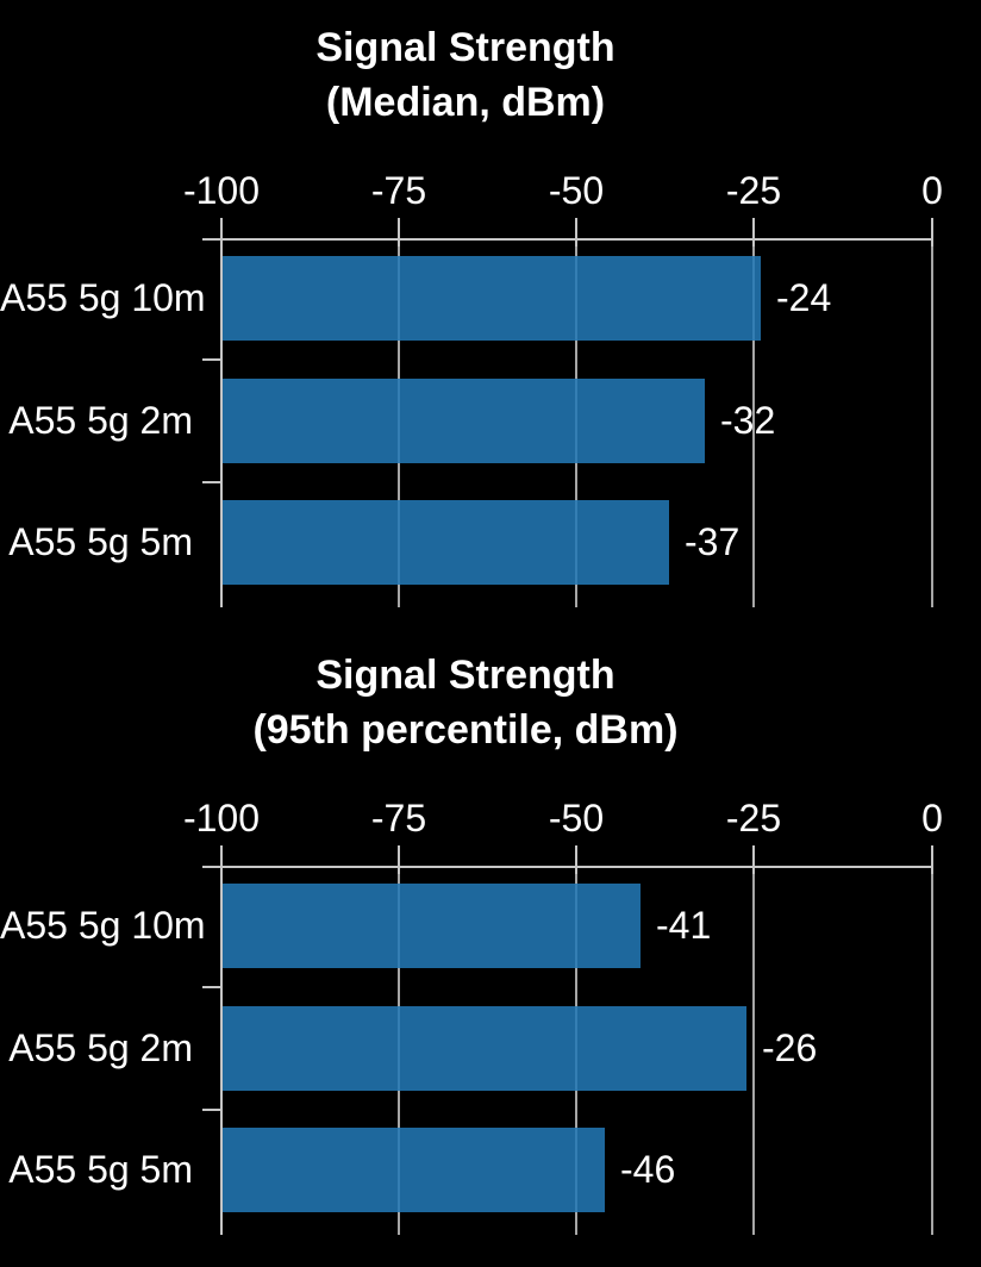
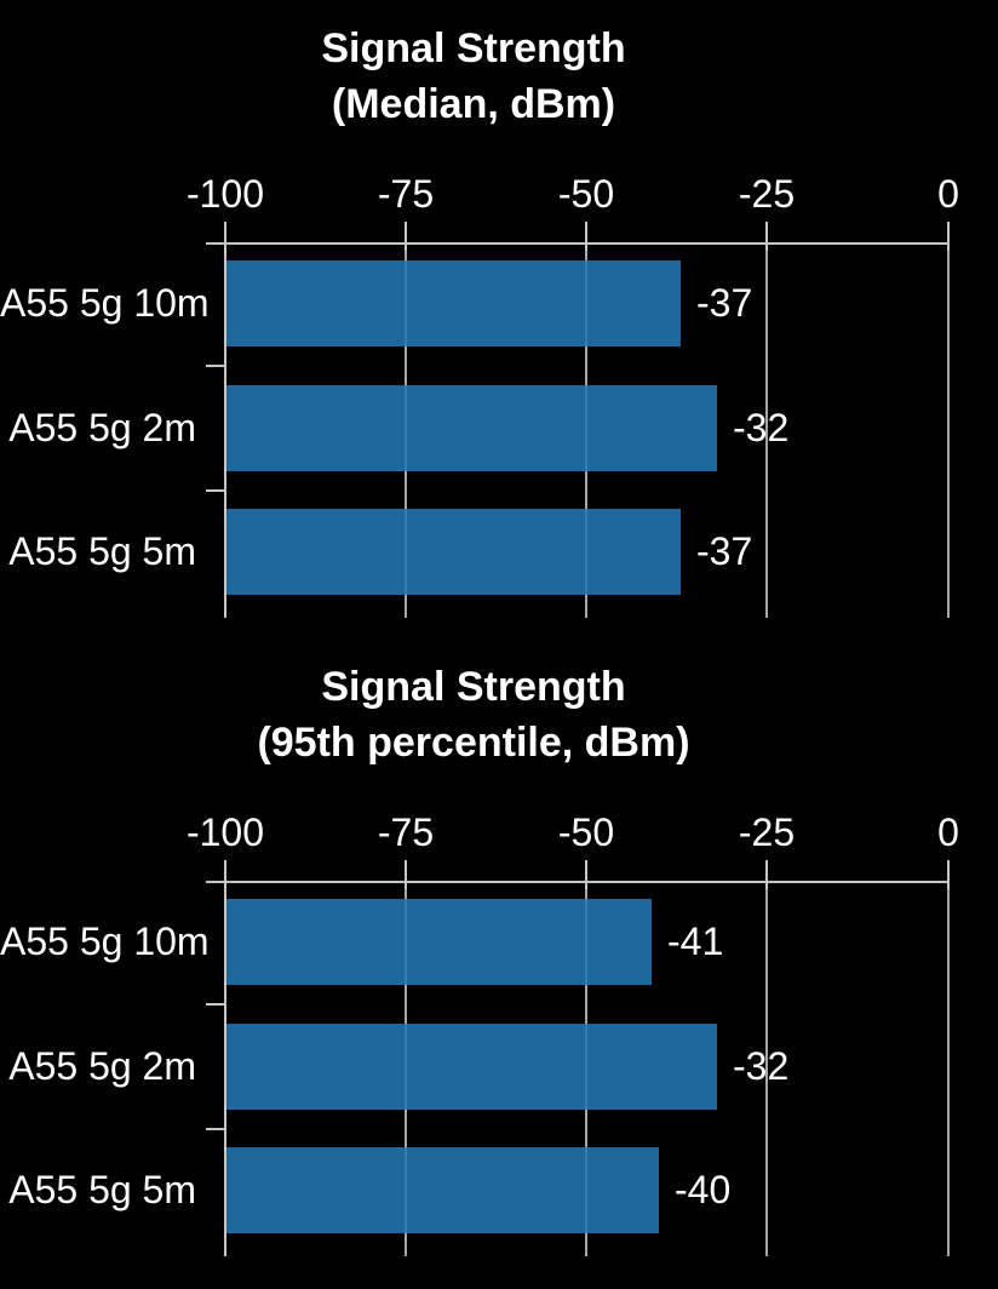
Signal Strength (Median, dBm)/A55 5g 10m: -24 -> -37
Signal Strength (95th percentile, dBm)/A55 5g 2m: -26 -> -32
Signal Strength (95th percentile, dBm)/A55 5g 5m: -46 -> -40
